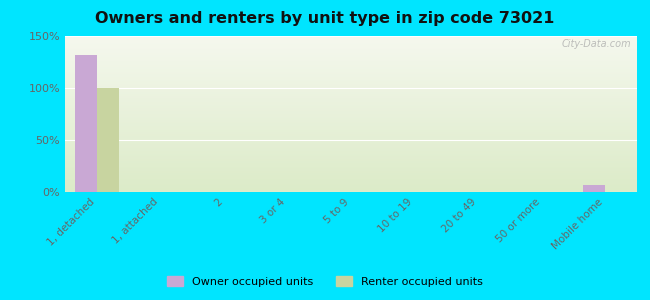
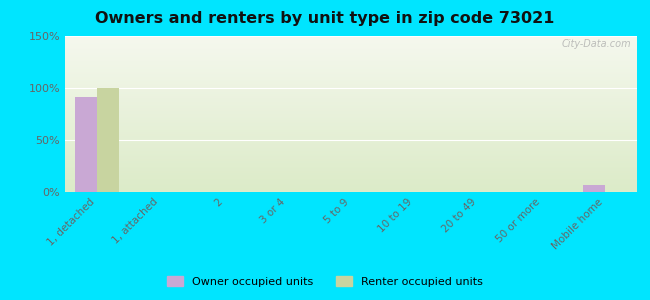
Owner occupied units/1, detached: 132% -> 91%
